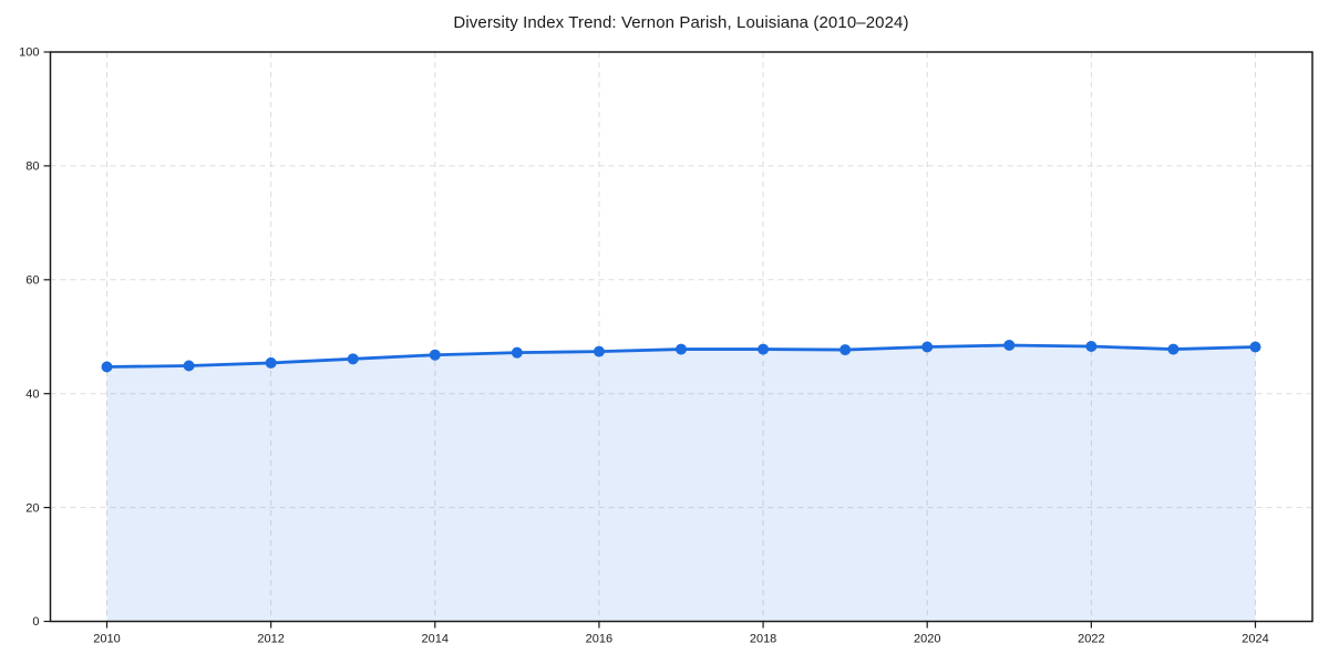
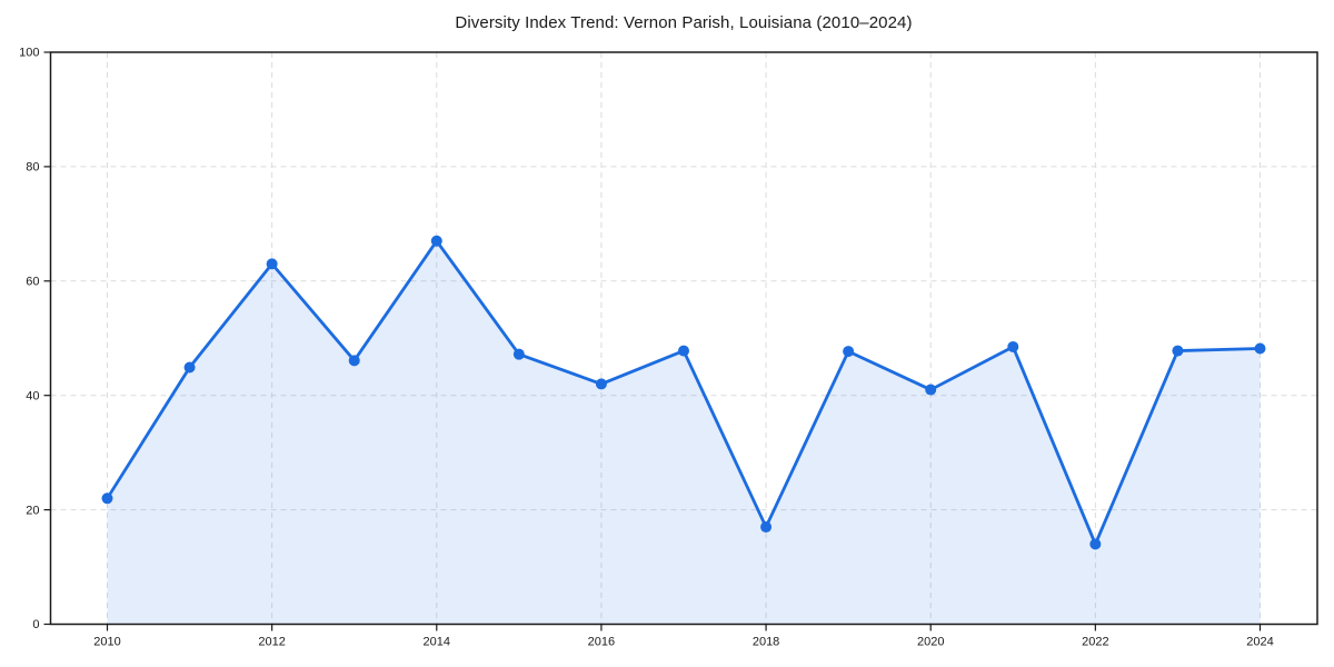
2010: 45 -> 22
2012: 45 -> 63
2014: 47 -> 67
2016: 47 -> 42
2018: 48 -> 17
2020: 48 -> 41
2022: 48 -> 14
